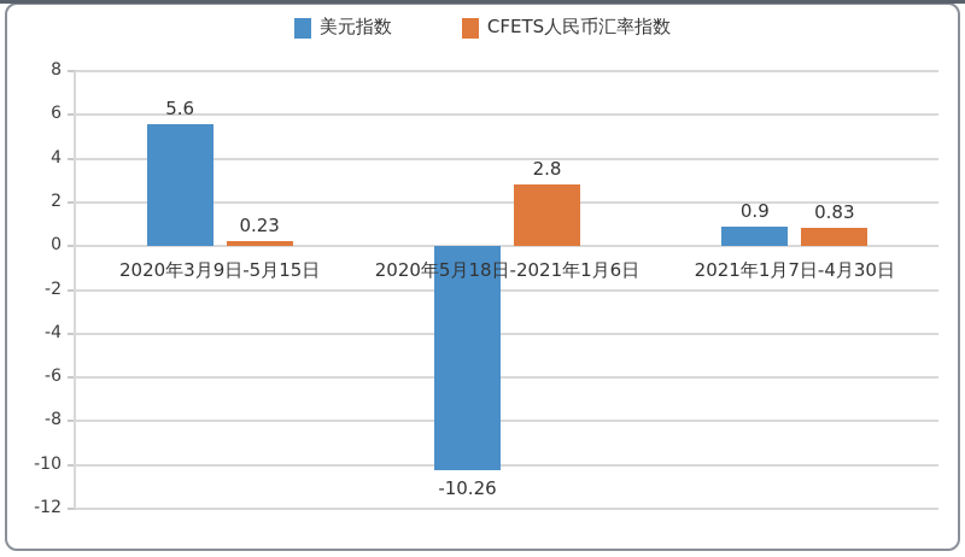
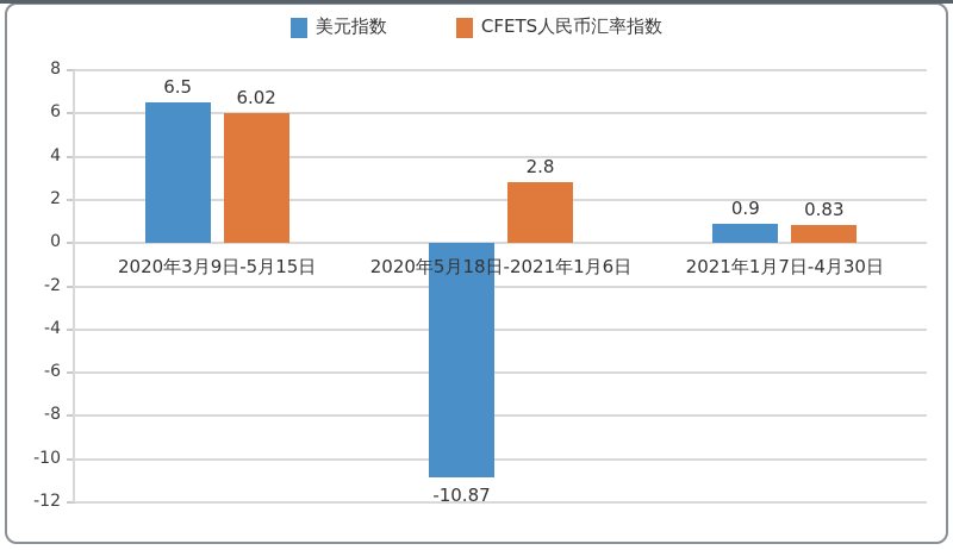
美元指数/2020年3月9日-5月15日: 5.6 -> 6.5
CFETS人民币汇率指数/2020年3月9日-5月15日: 0.23 -> 6.02
美元指数/2020年5月18日-2021年1月6日: -10.26 -> -10.87
